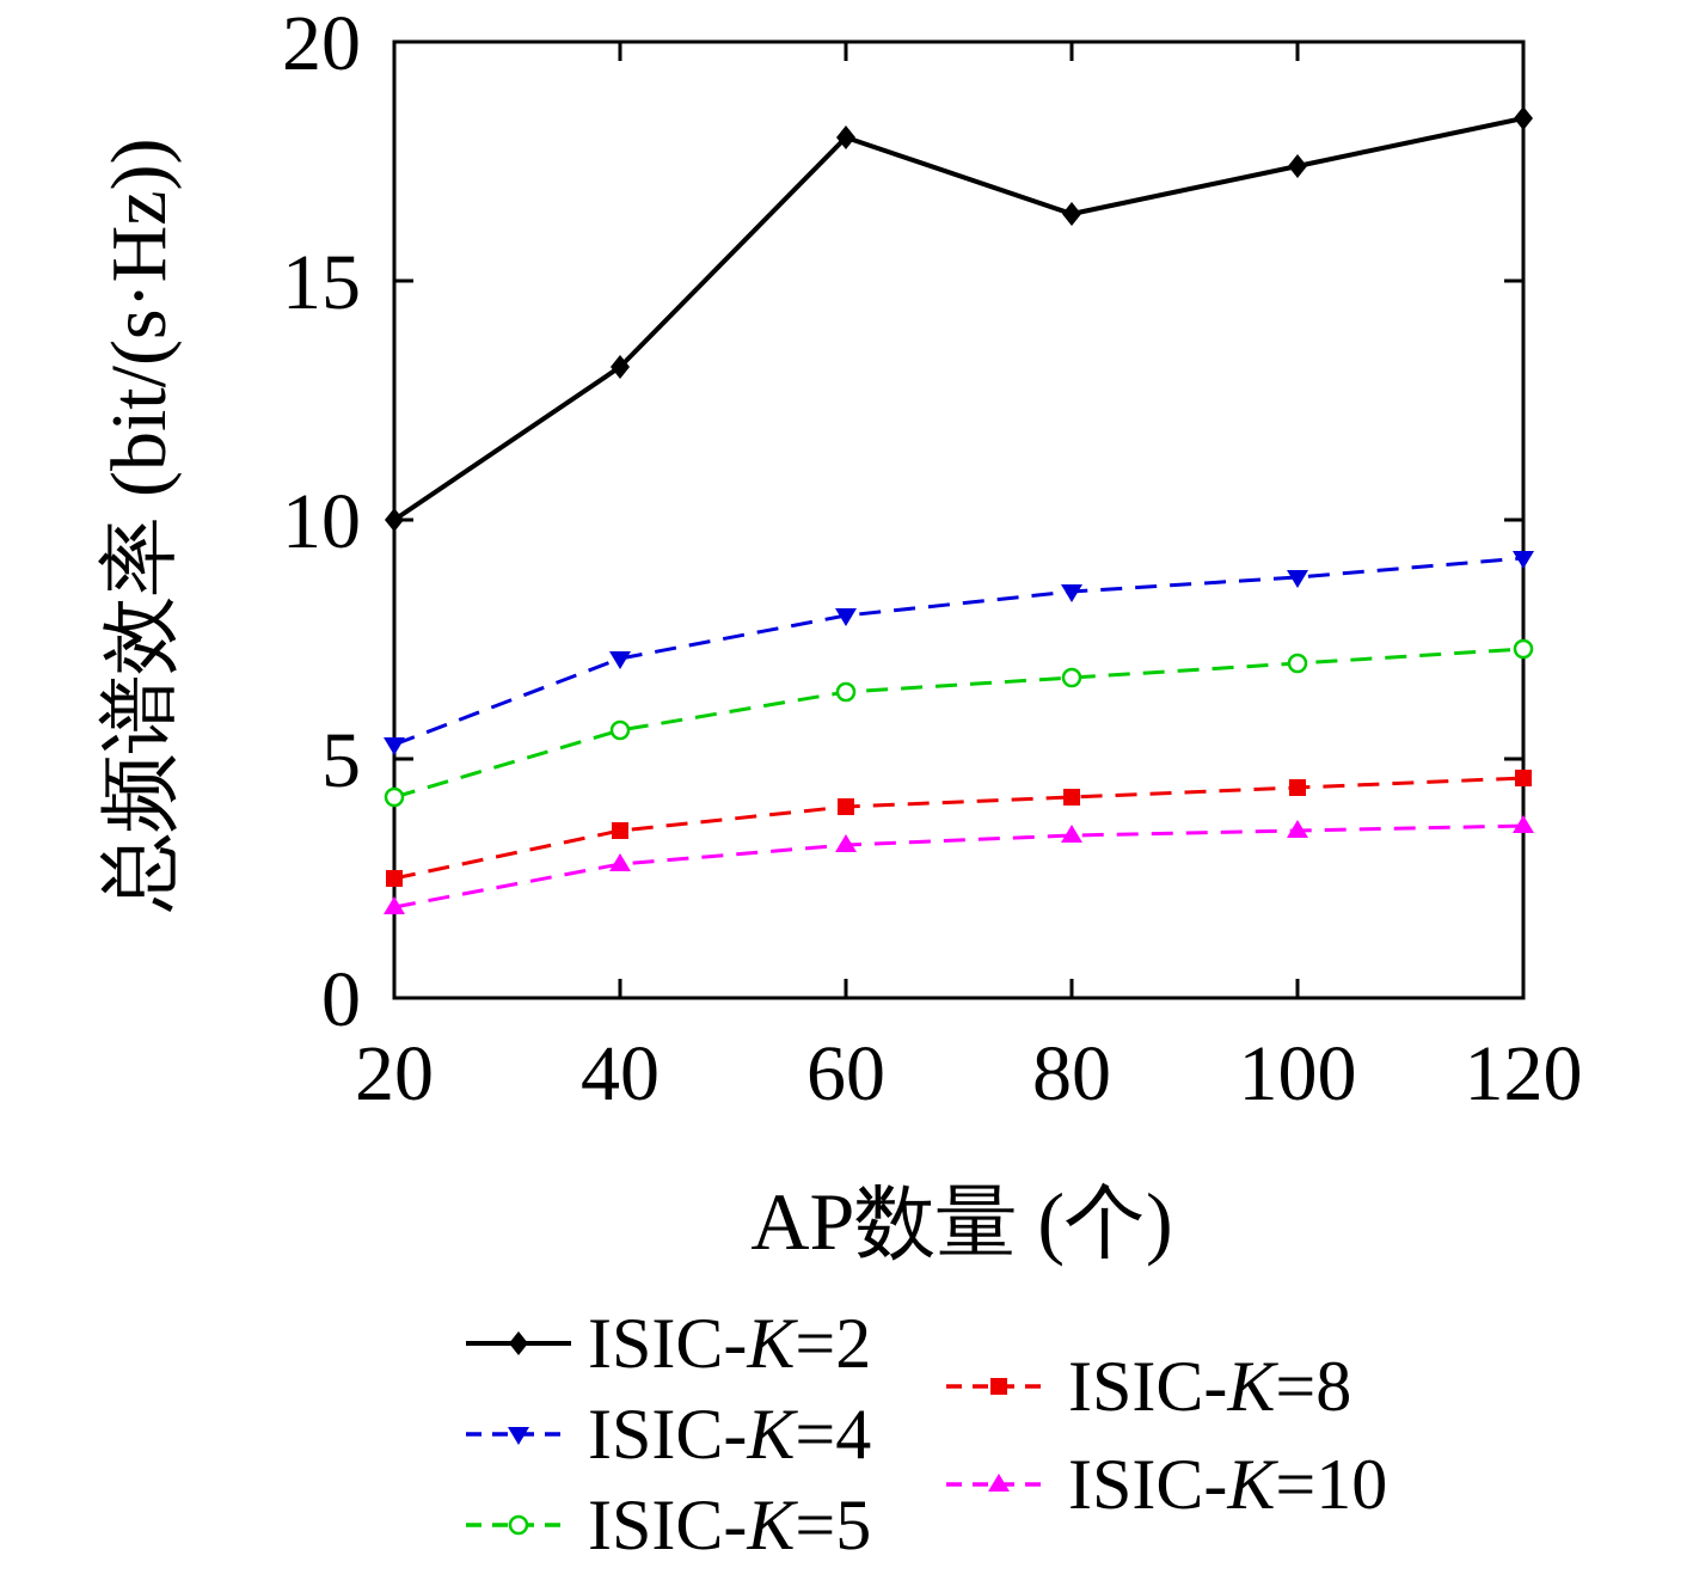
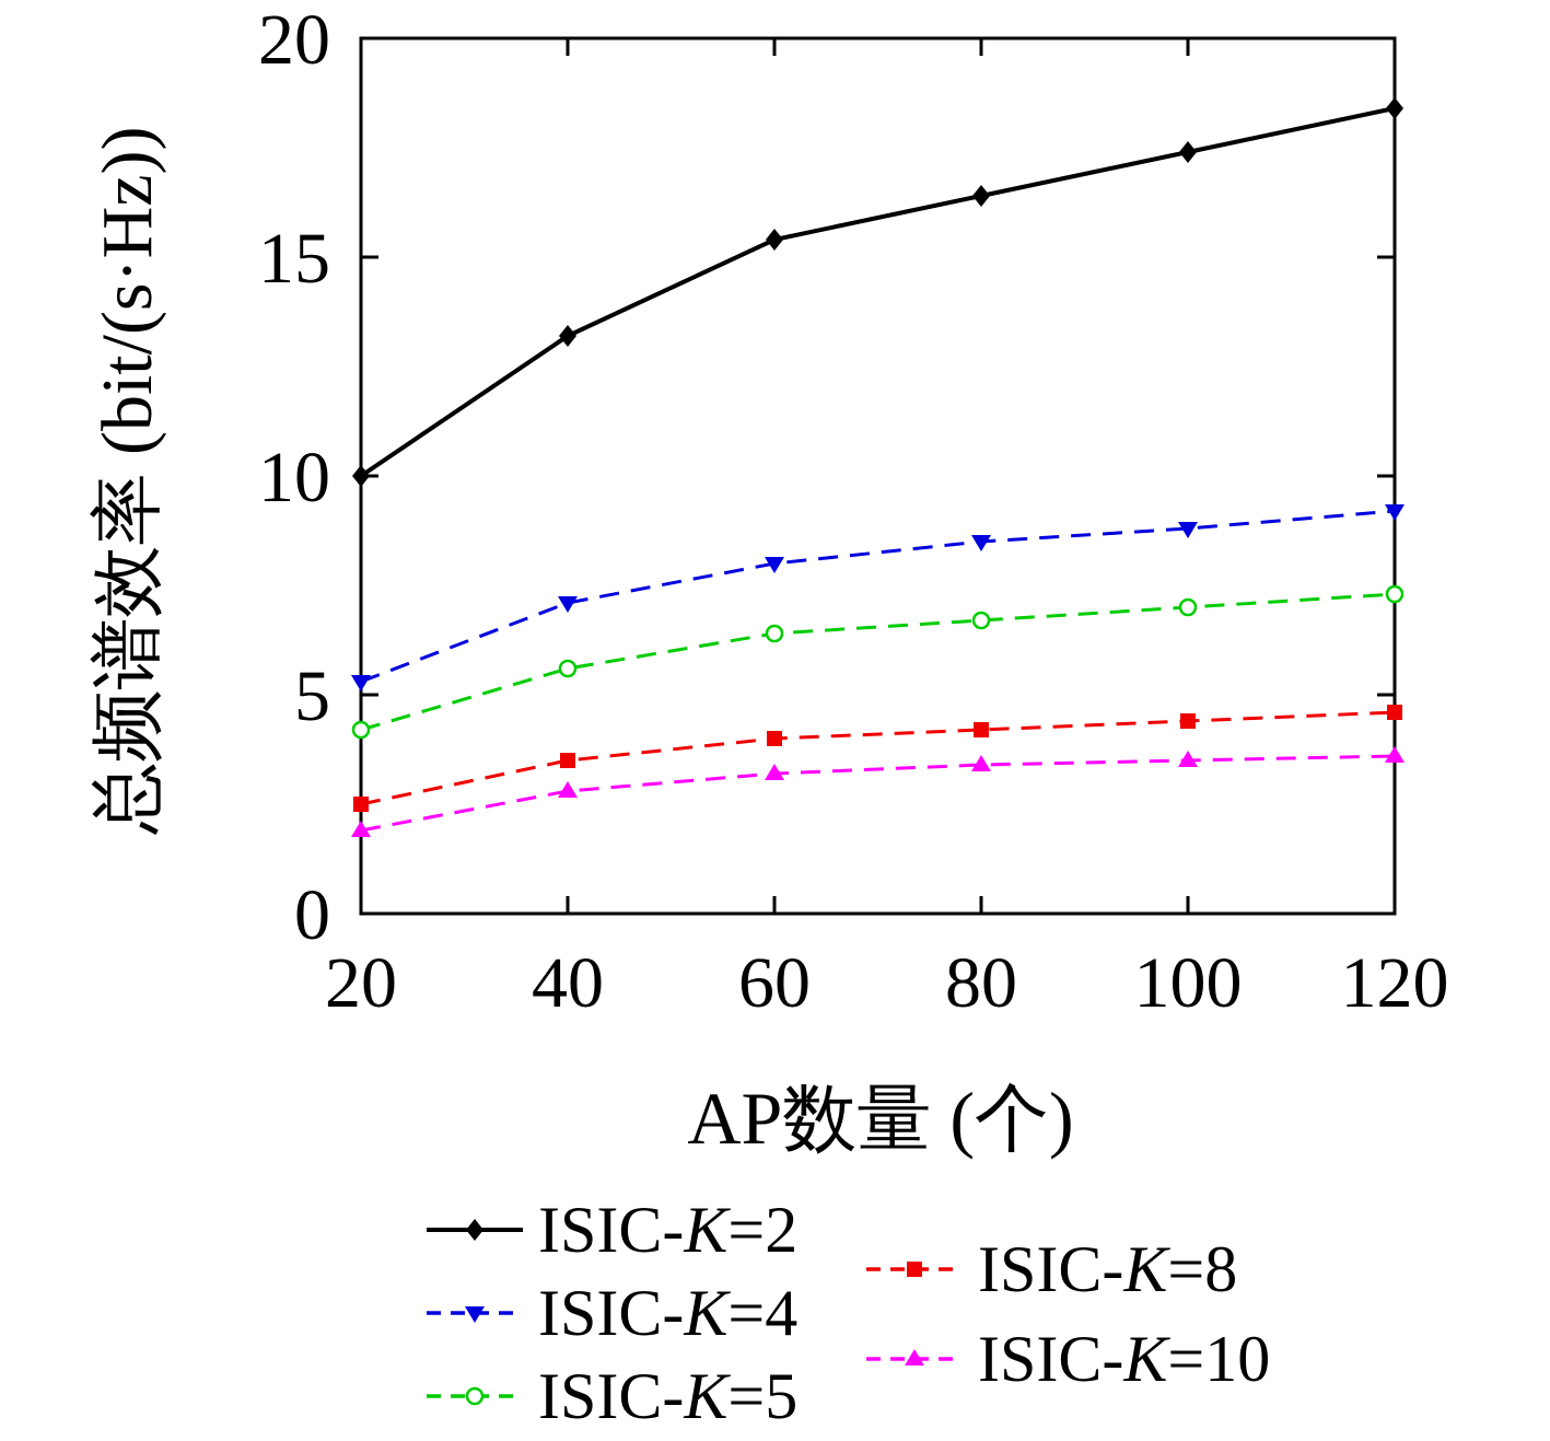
ISIC-K=2/60: 18.0 -> 15.4
